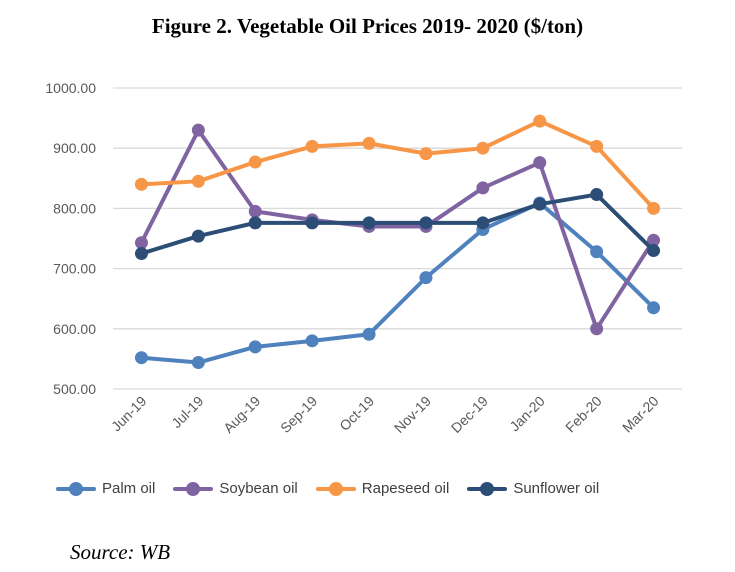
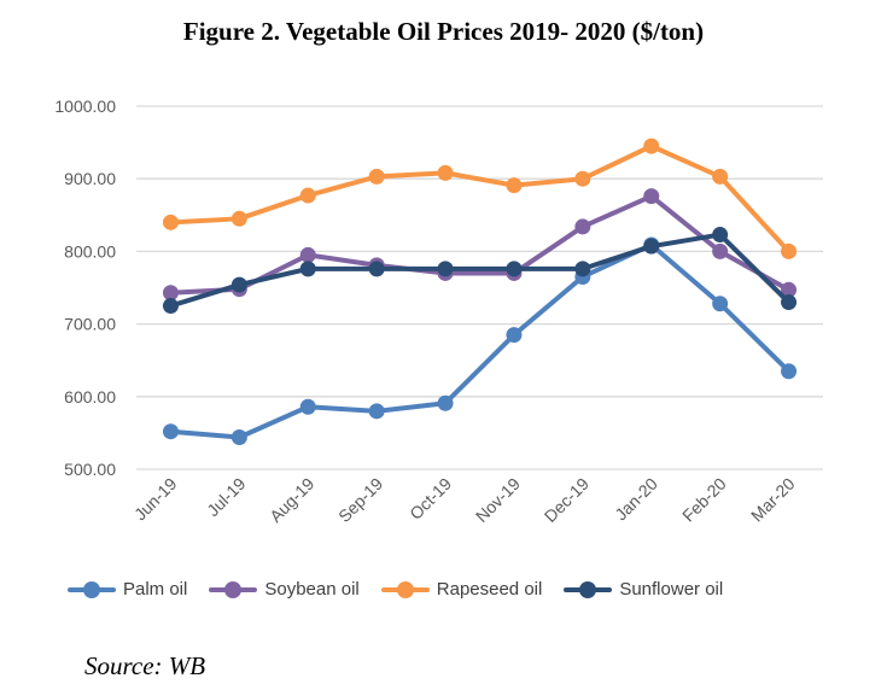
Soybean oil/Jul-19: 930 -> 750
Palm oil/Aug-19: 570 -> 590
Soybean oil/Feb-20: 600 -> 800
